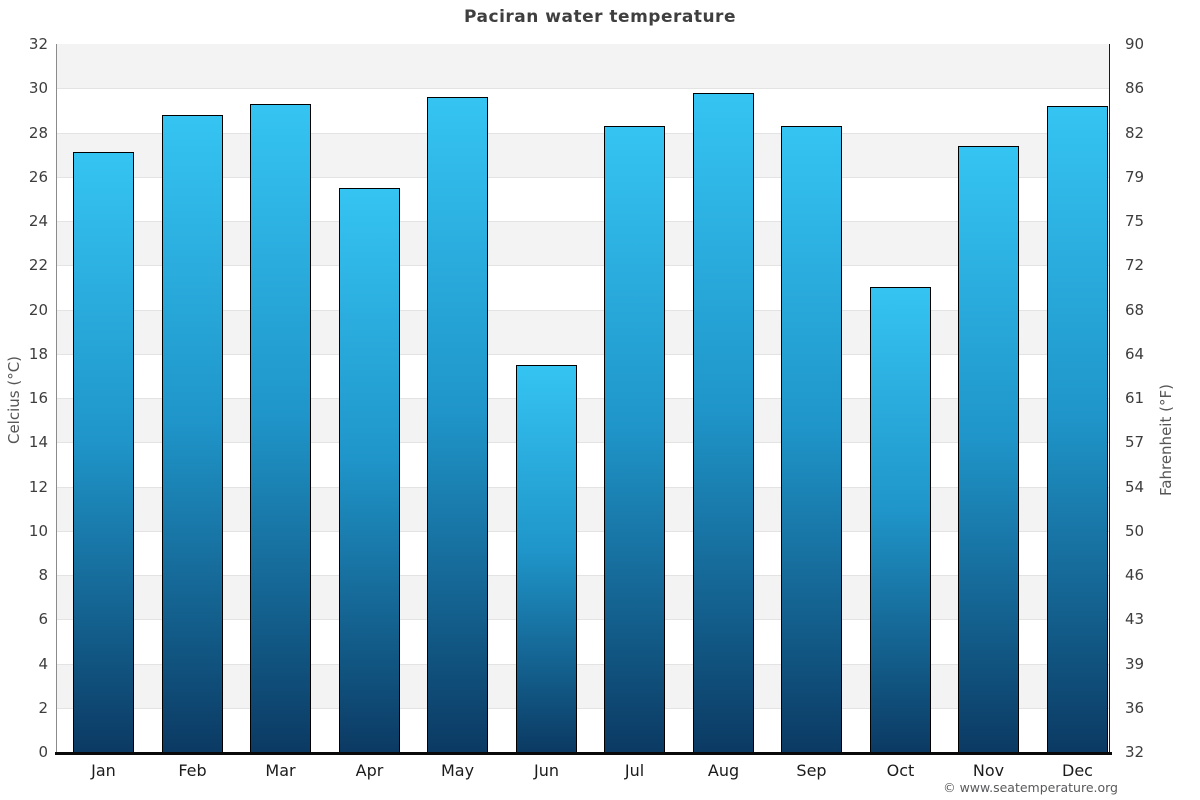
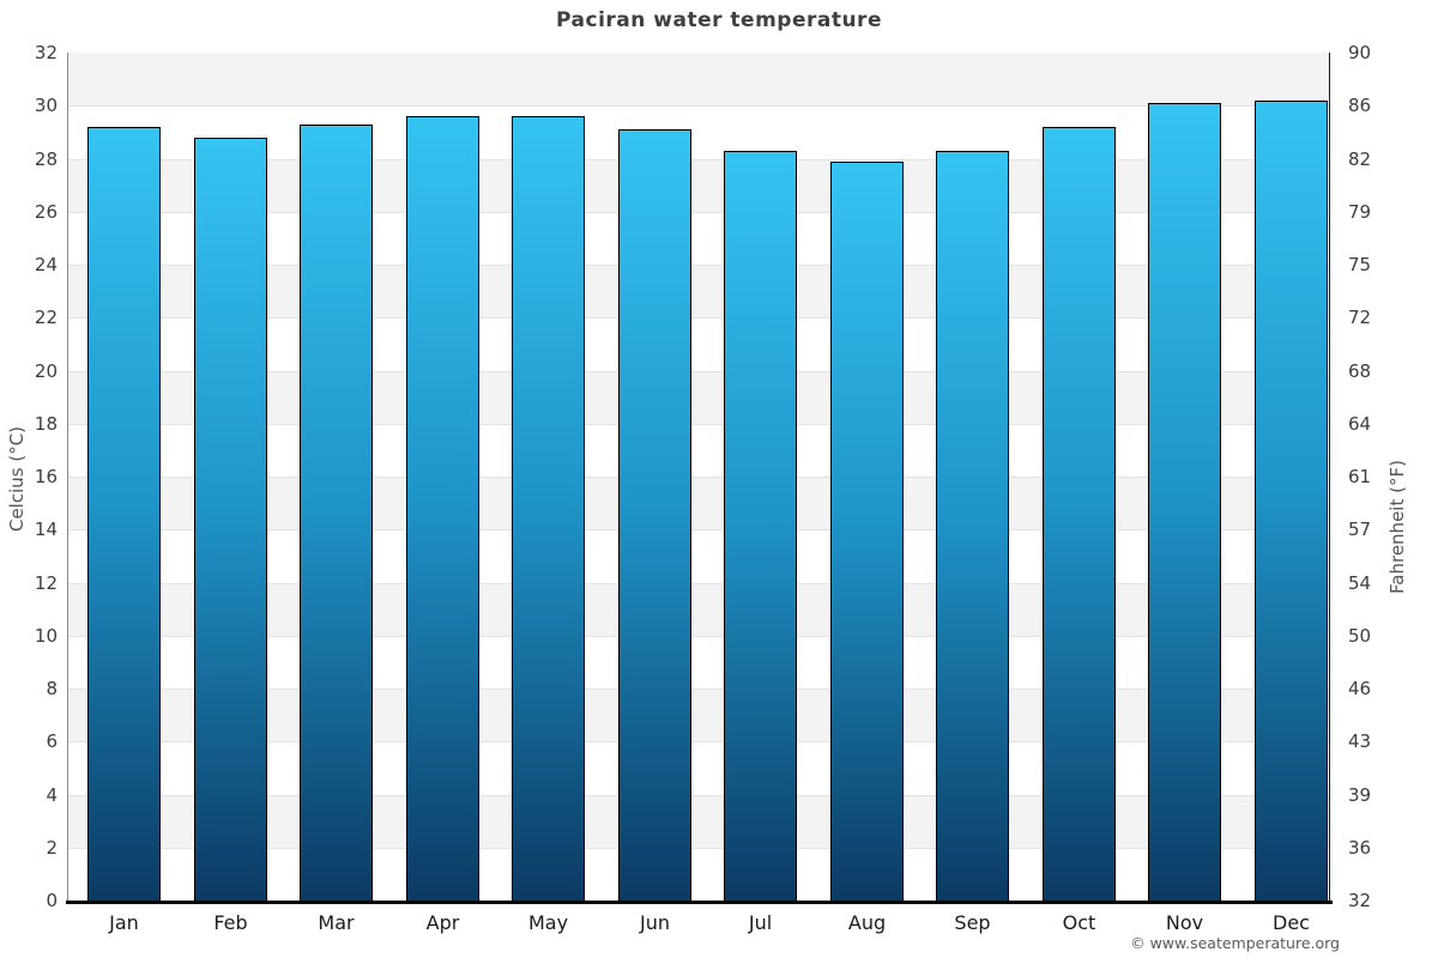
Jan: 27.1 -> 29.2
Apr: 25.5 -> 29.6
Jun: 17.5 -> 29.1
Aug: 29.8 -> 27.9
Oct: 21.0 -> 29.2
Nov: 27.4 -> 30.1
Dec: 29.2 -> 30.2
